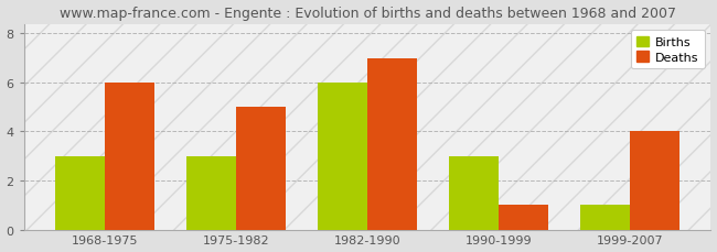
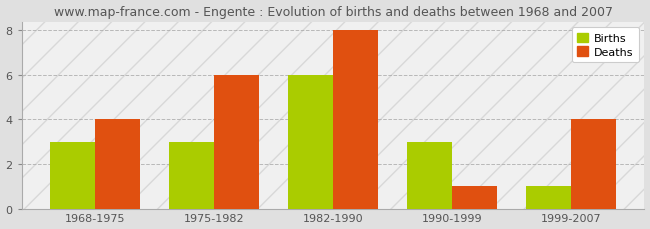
Deaths/1968-1975: 6 -> 4
Deaths/1975-1982: 5 -> 6
Deaths/1982-1990: 7 -> 8
